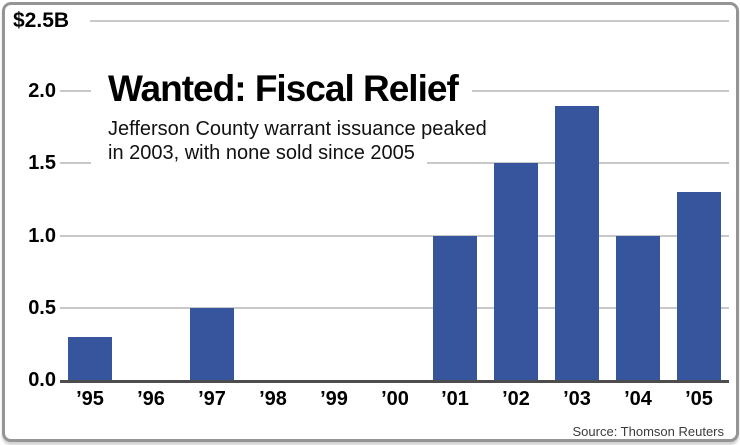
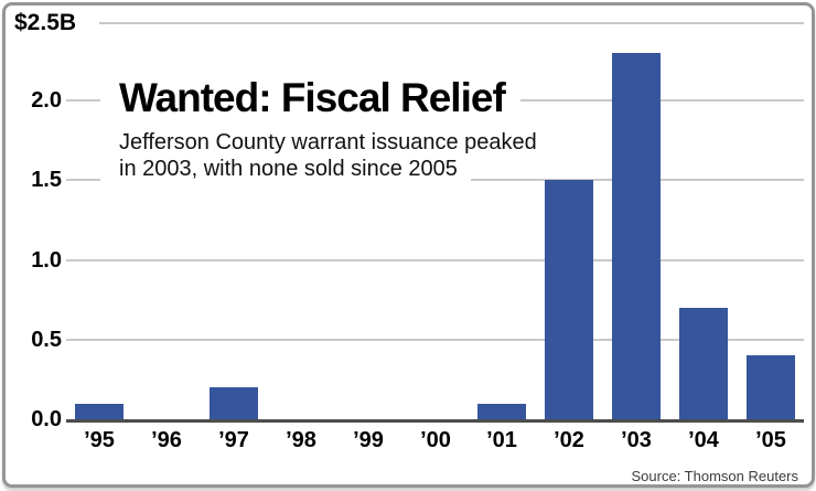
’95: 0.3 -> 0.1
’97: 0.5 -> 0.2
’01: 1.0 -> 0.1
’03: 1.9 -> 2.3
’04: 1.0 -> 0.7
’05: 1.3 -> 0.4
